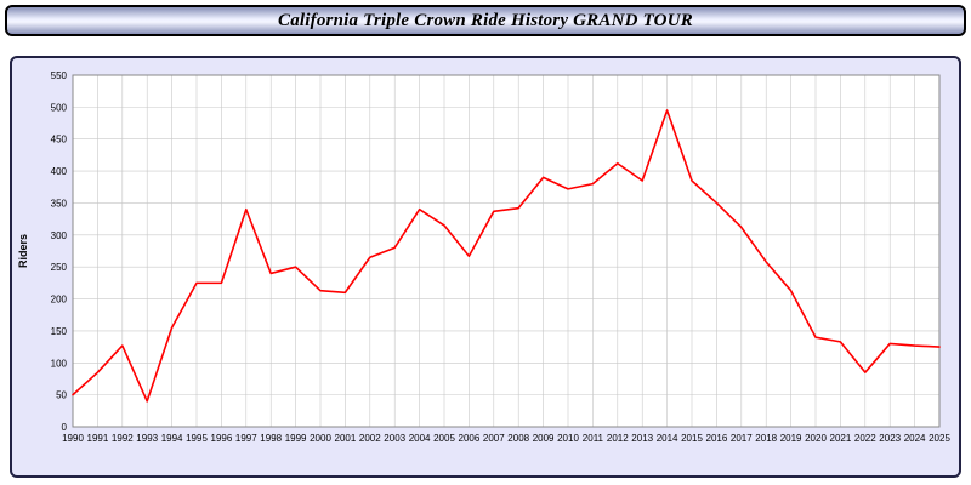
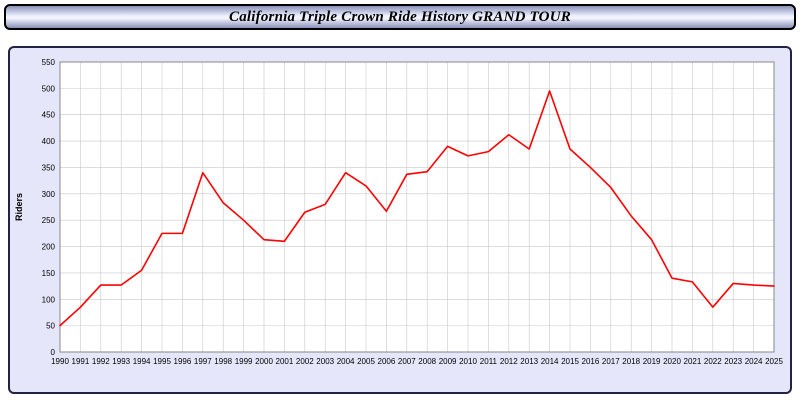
1993: 40 -> 130
1998: 240 -> 280
